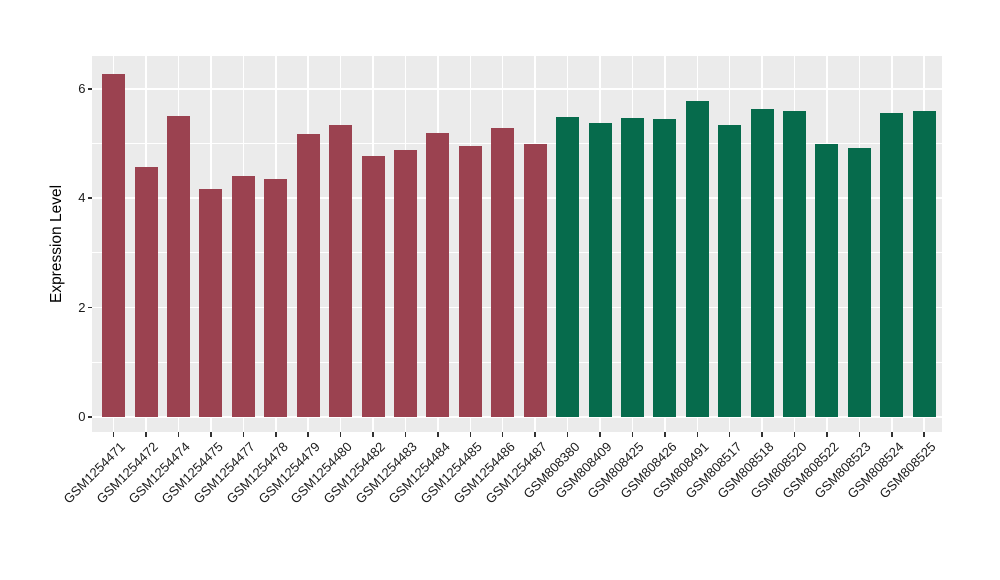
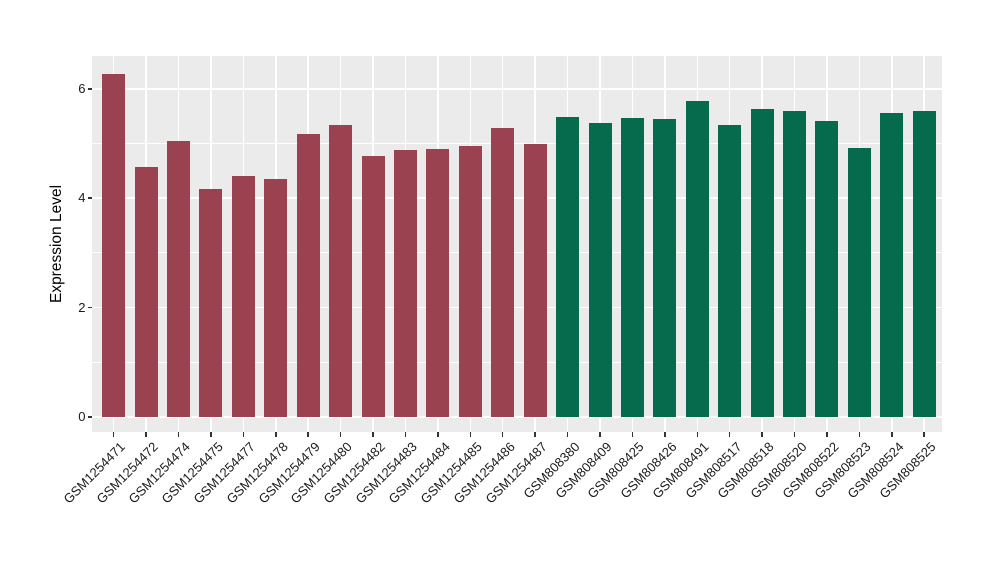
GSM1254474: 5.5 -> 5.0
GSM1254484: 5.2 -> 4.9
GSM808522: 5.0 -> 5.4
